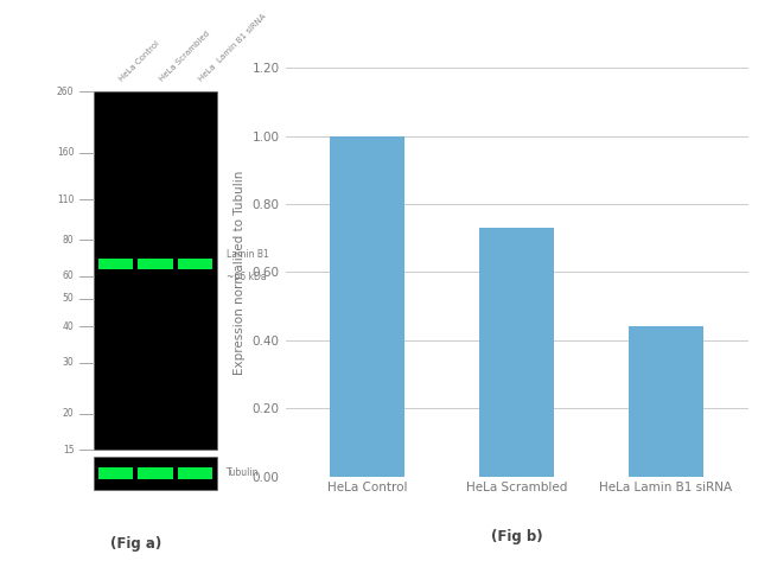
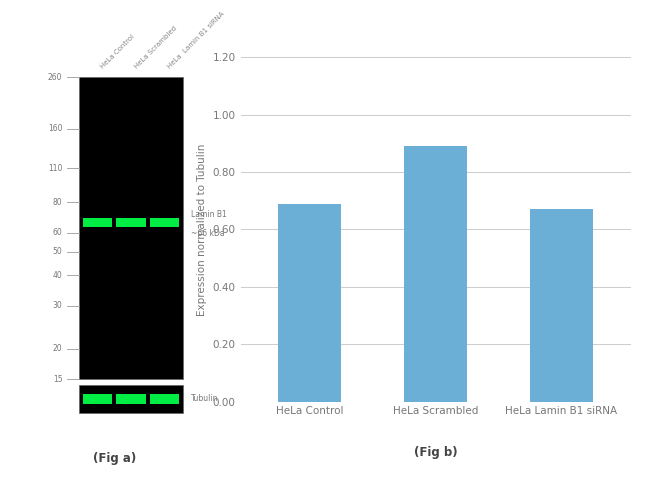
HeLa Control: 1.00 -> 0.69
HeLa Scrambled: 0.73 -> 0.89
HeLa Lamin B1 siRNA: 0.44 -> 0.67
